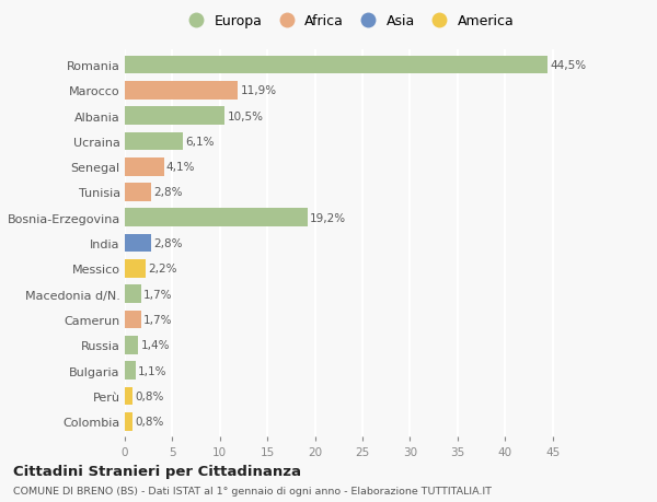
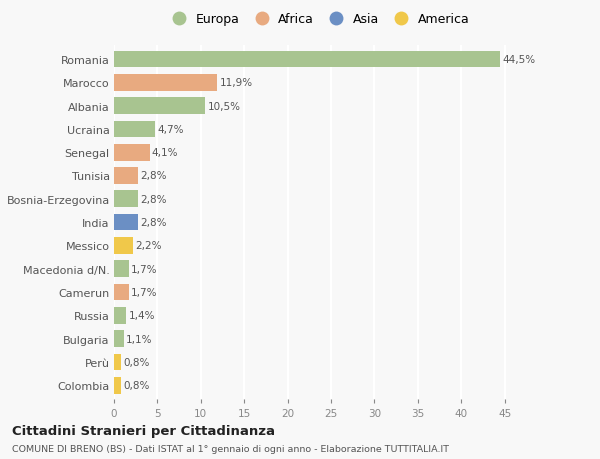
Ucraina: 6,1% -> 4,7%
Bosnia-Erzegovina: 19,2% -> 2,8%
